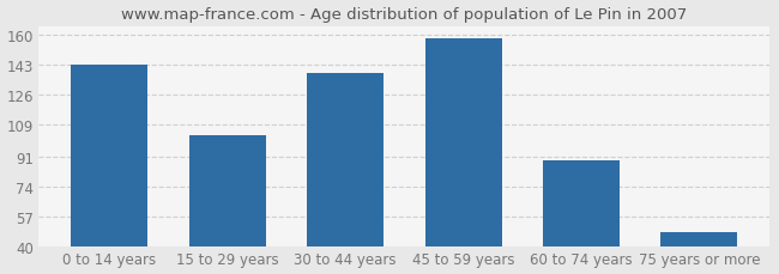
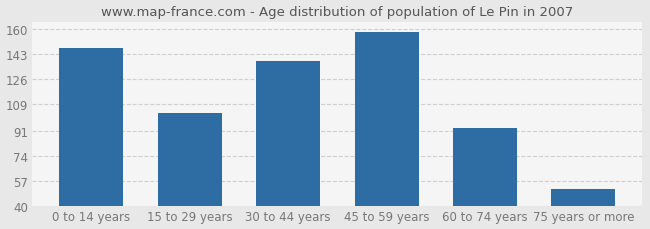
0 to 14 years: 143 -> 147
60 to 74 years: 89 -> 93
75 years or more: 48 -> 52
